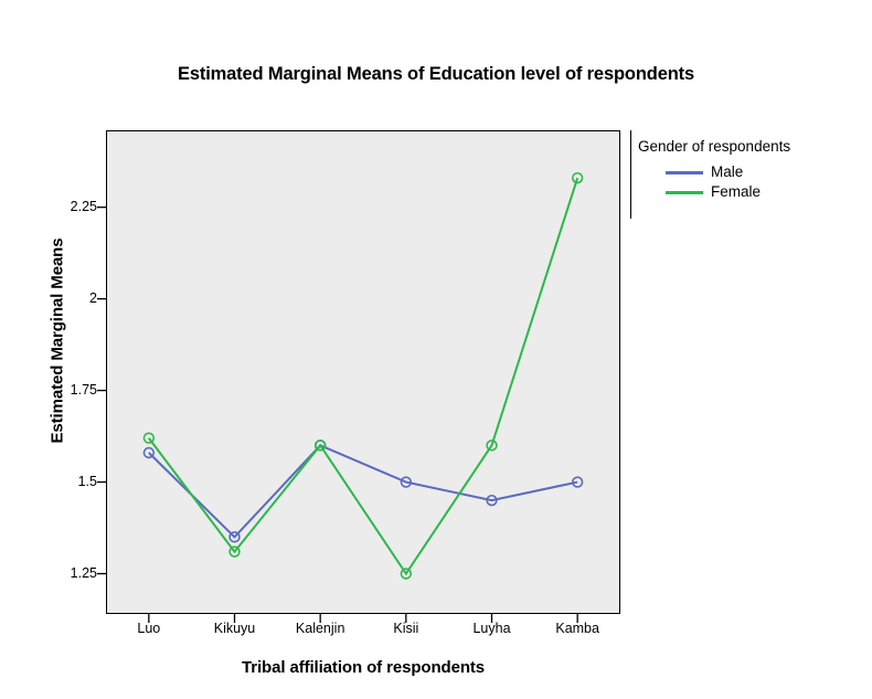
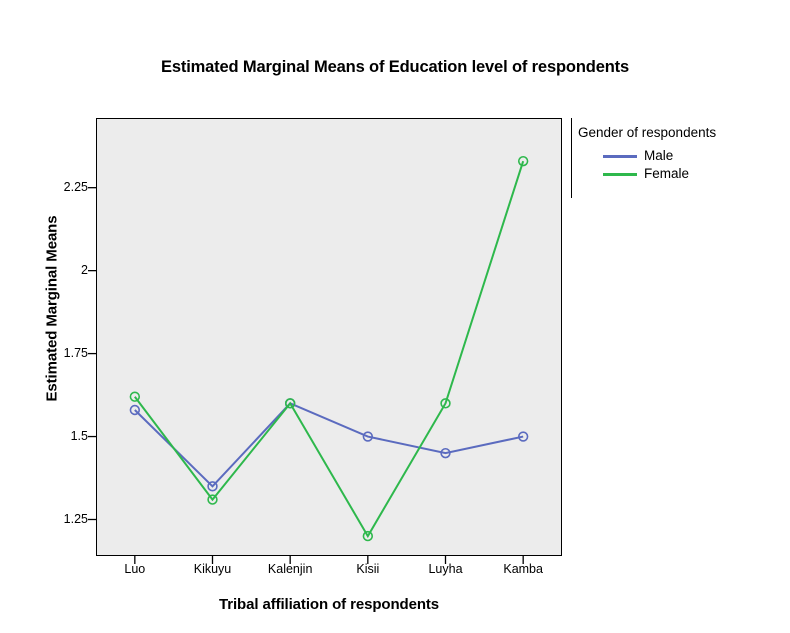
Female/Kisii: 1.25 -> 1.20
